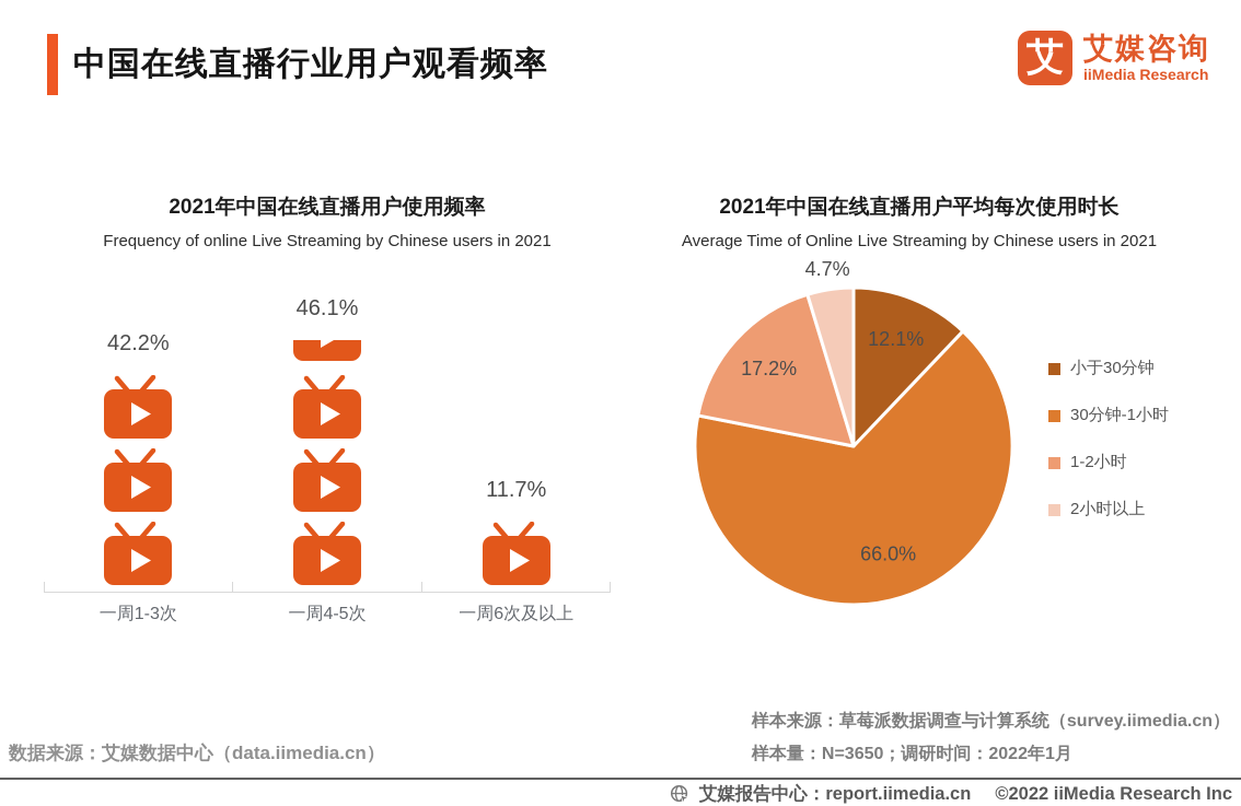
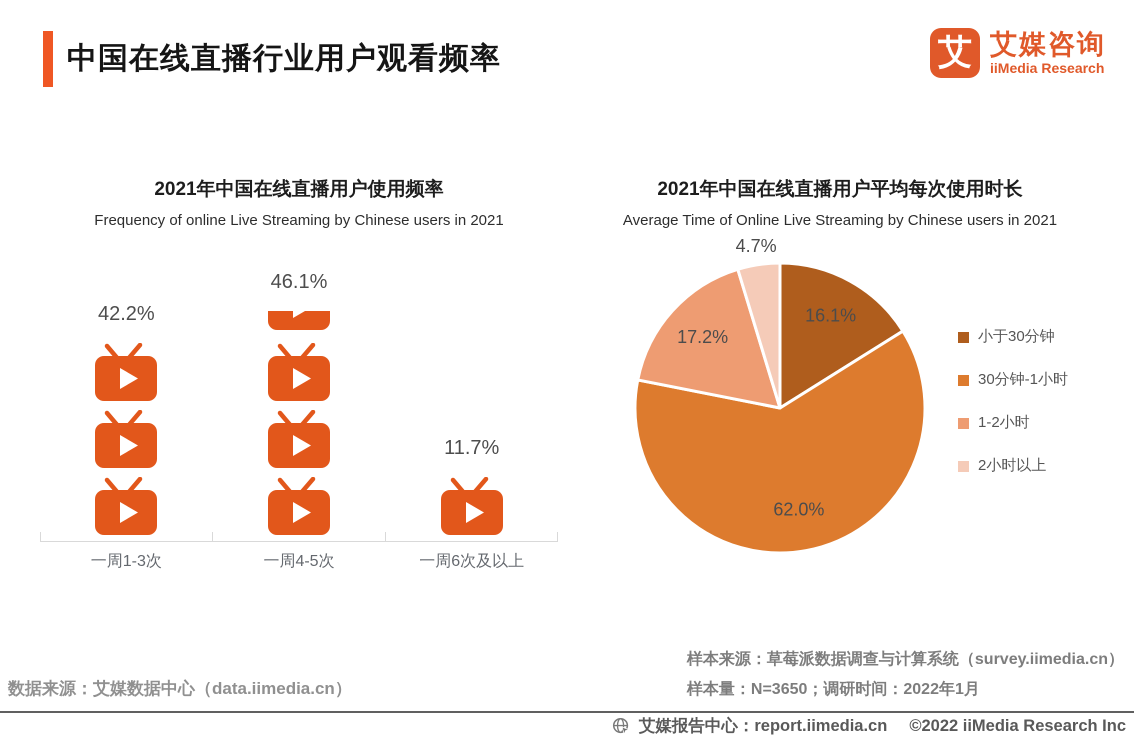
2021年中国在线直播用户平均每次使用时长/小于30分钟: 12.1% -> 16.1%
2021年中国在线直播用户平均每次使用时长/30分钟-1小时: 66.0% -> 62.0%
